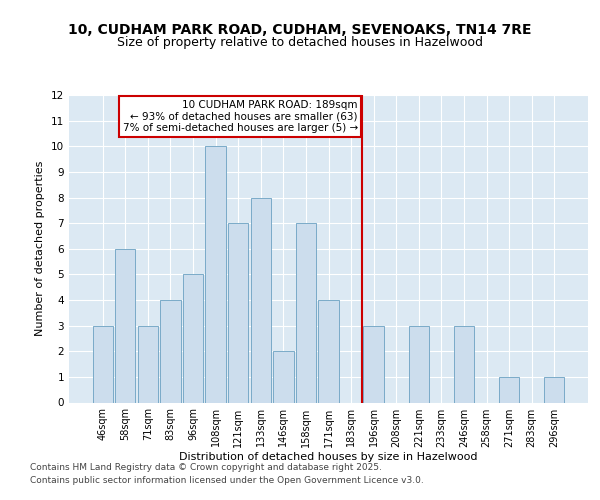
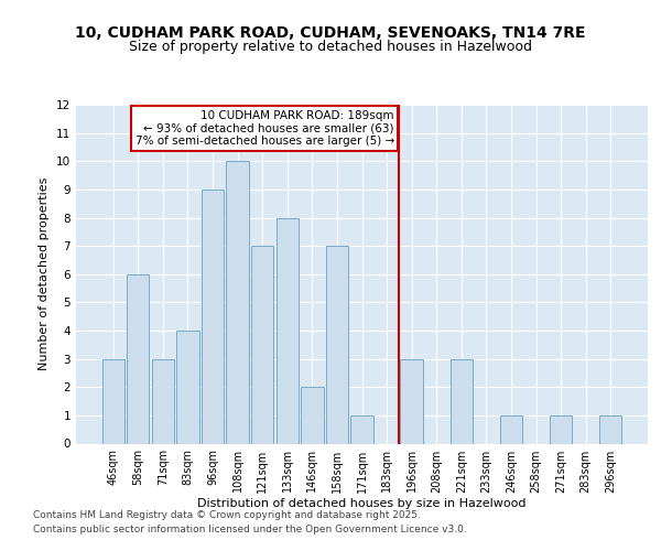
96sqm: 5 -> 9
171sqm: 4 -> 1
246sqm: 3 -> 1
